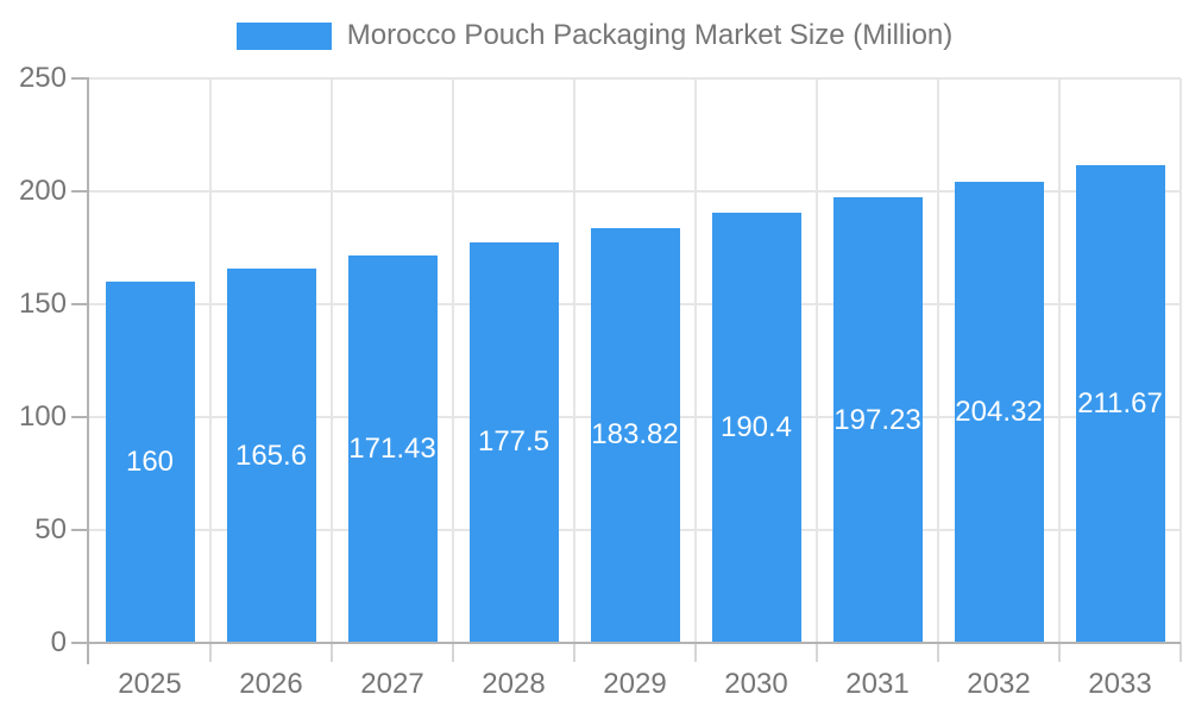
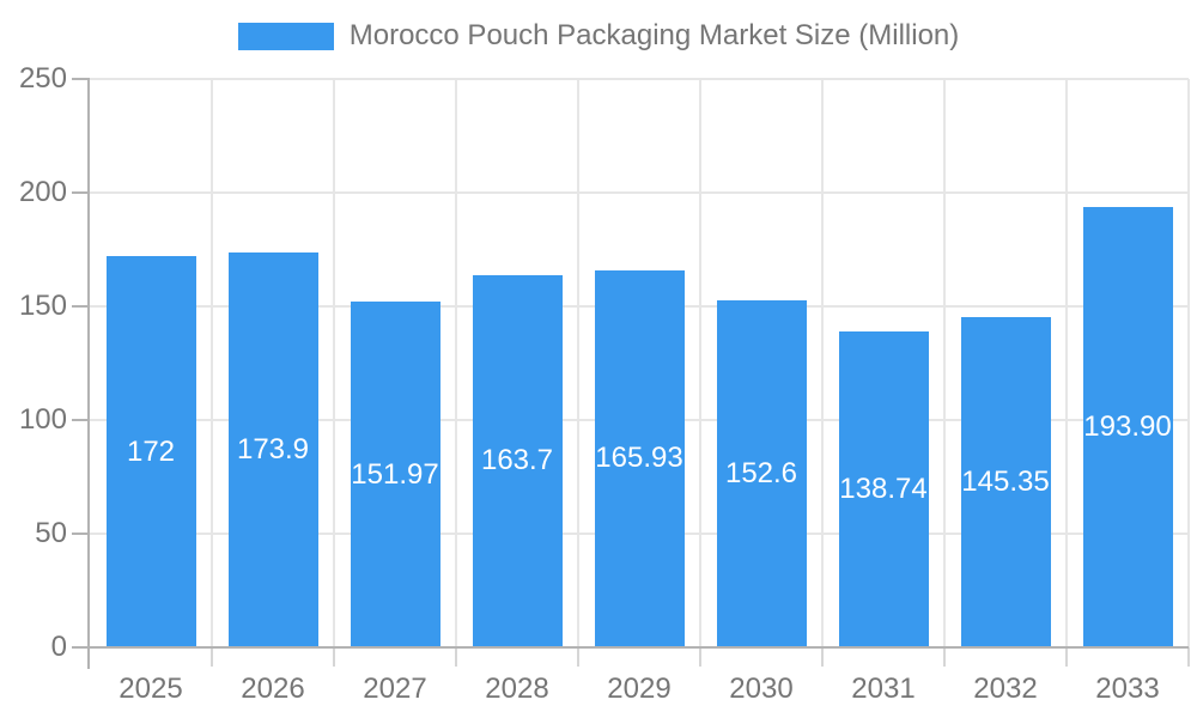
2025: 160 -> 172
2026: 165.6 -> 173.9
2027: 171.43 -> 151.97
2028: 177.5 -> 163.7
2029: 183.82 -> 165.93
2030: 190.4 -> 152.6
2031: 197.23 -> 138.74
2032: 204.32 -> 145.35
2033: 211.67 -> 193.90
